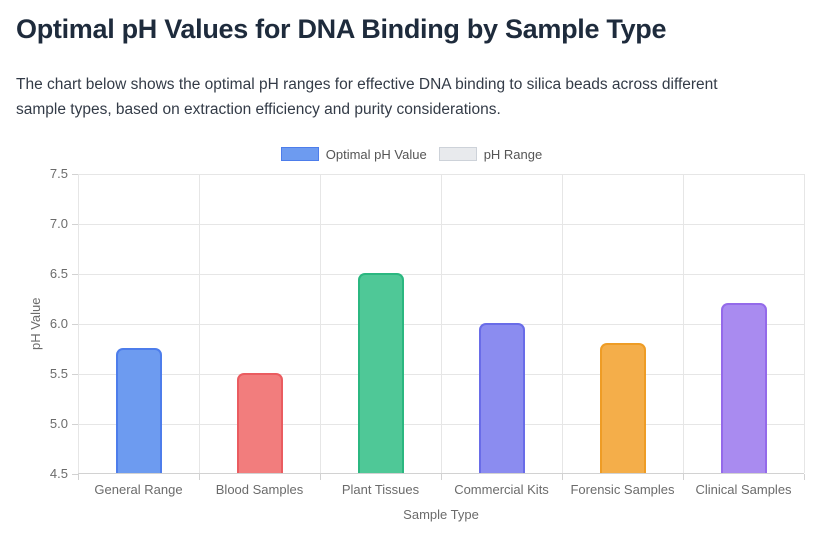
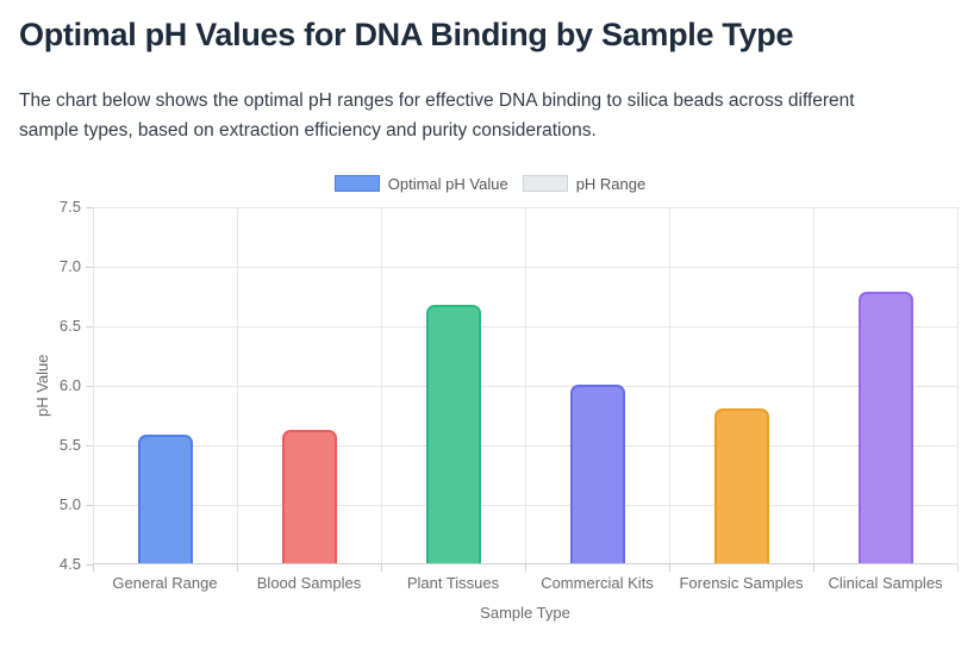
General Range: 5.75 -> 5.58
Blood Samples: 5.50 -> 5.62
Plant Tissues: 6.50 -> 6.67
Clinical Samples: 6.20 -> 6.78
